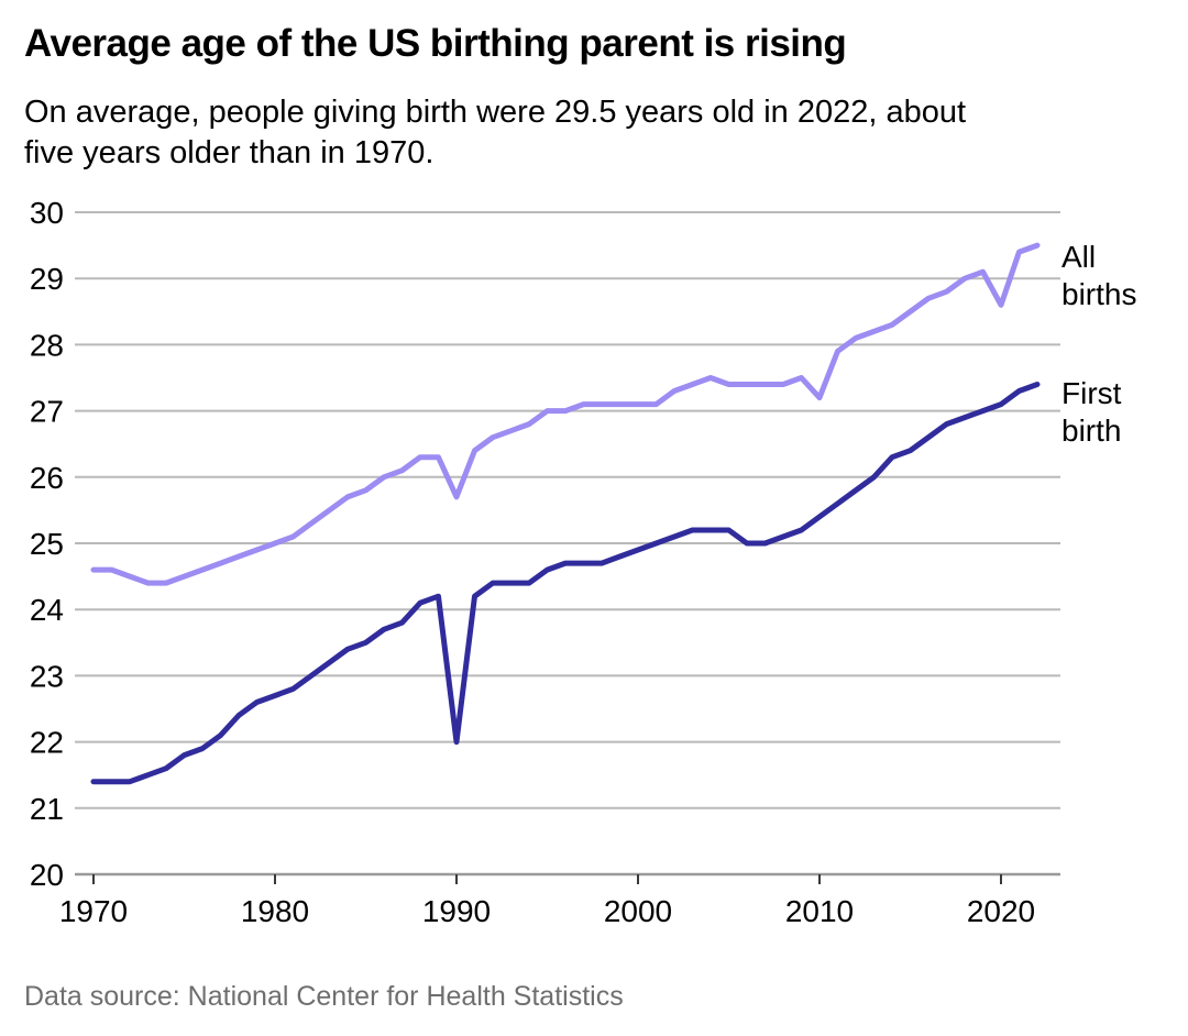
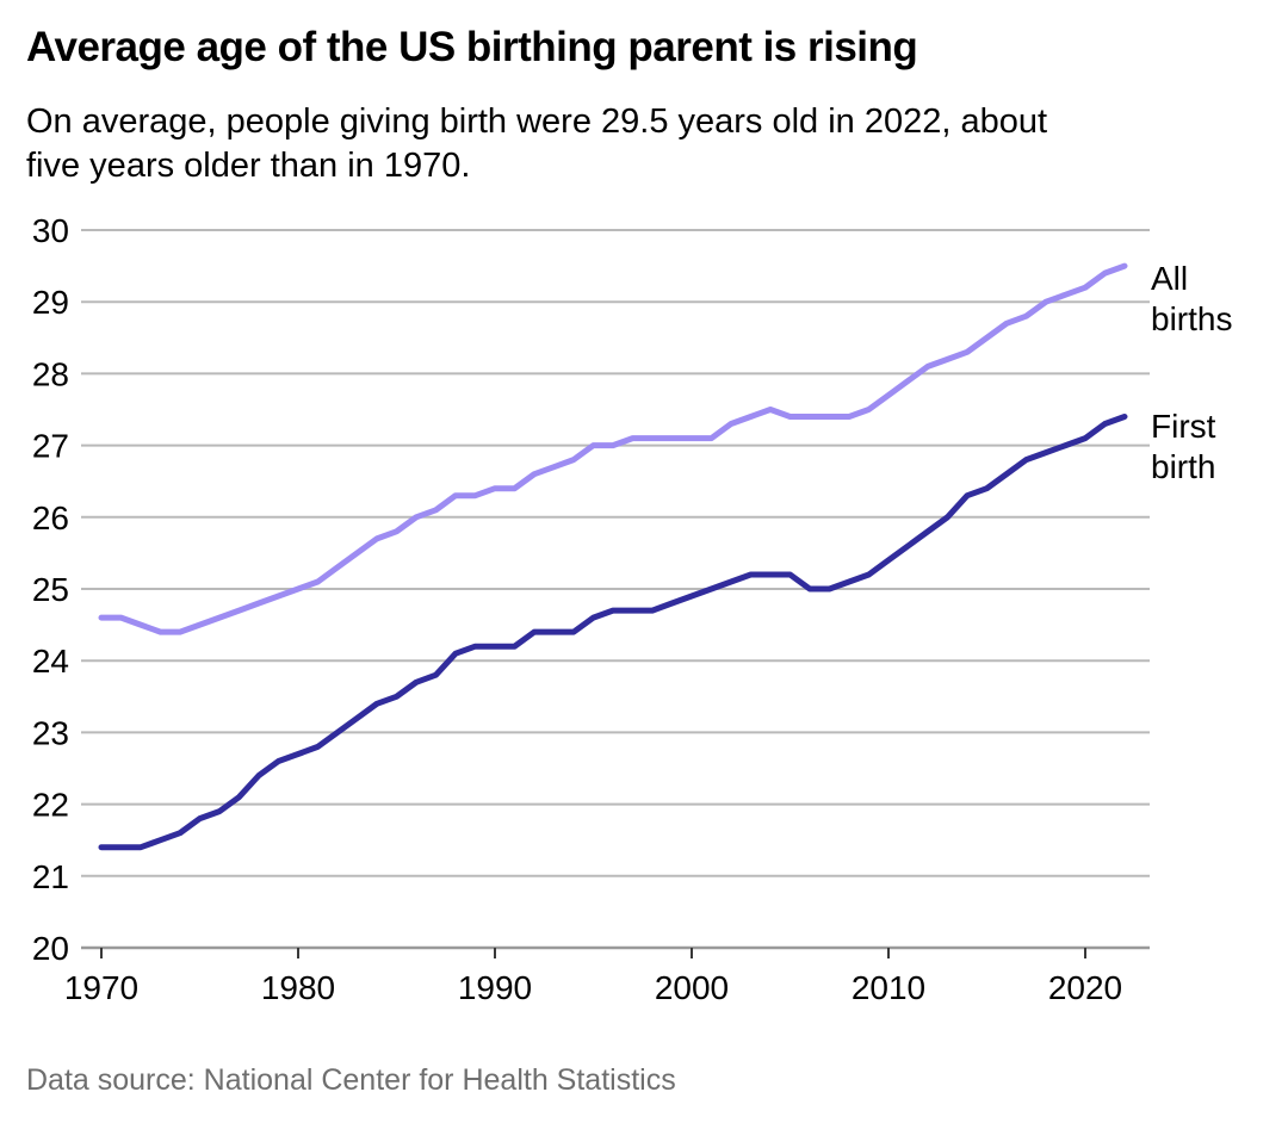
All births/1990: 25.7 -> 26.4
First birth/1990: 22.0 -> 24.2
All births/2010: 27.2 -> 27.7
All births/2020: 28.6 -> 29.2
